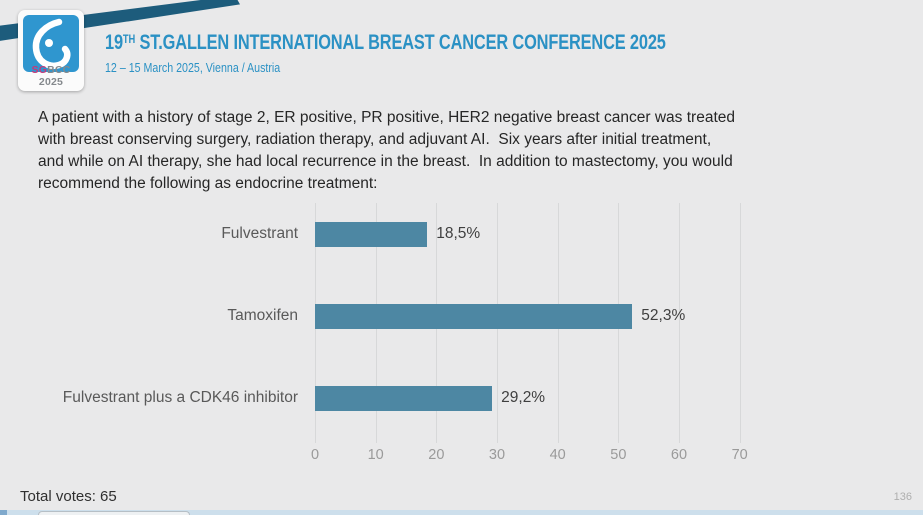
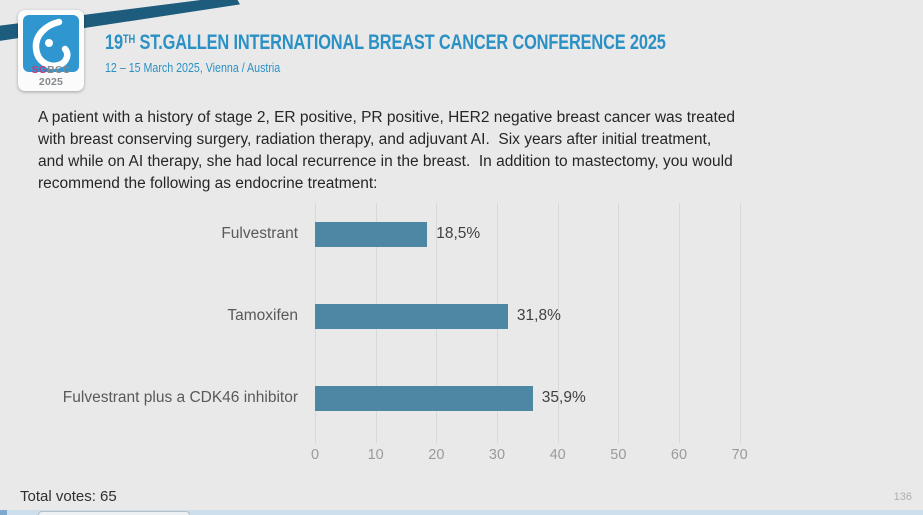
Tamoxifen: 52,3% -> 31,8%
Fulvestrant plus a CDK46 inhibitor: 29,2% -> 35,9%
